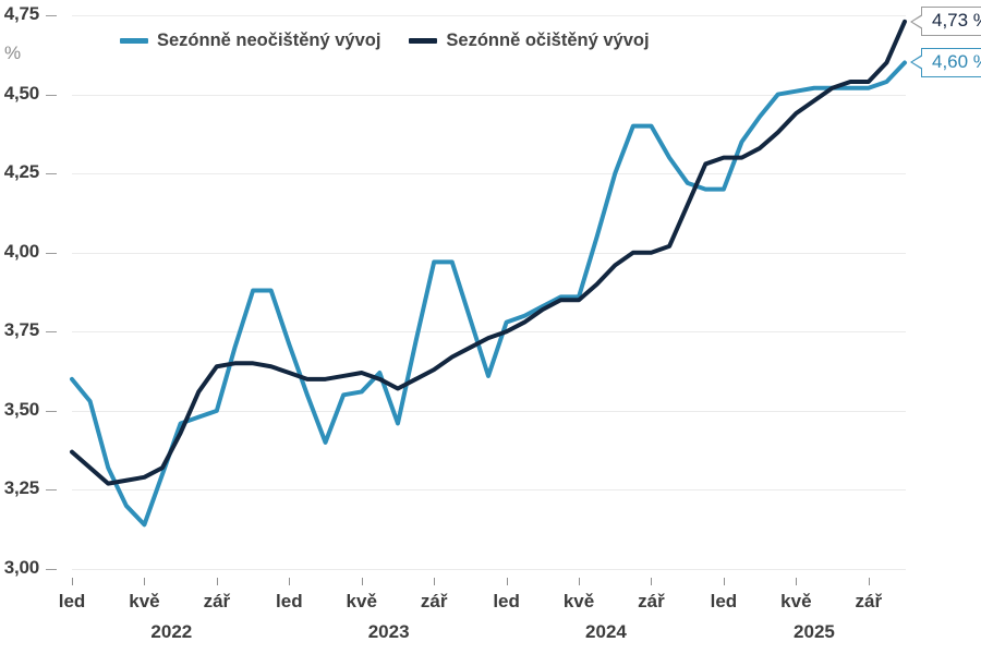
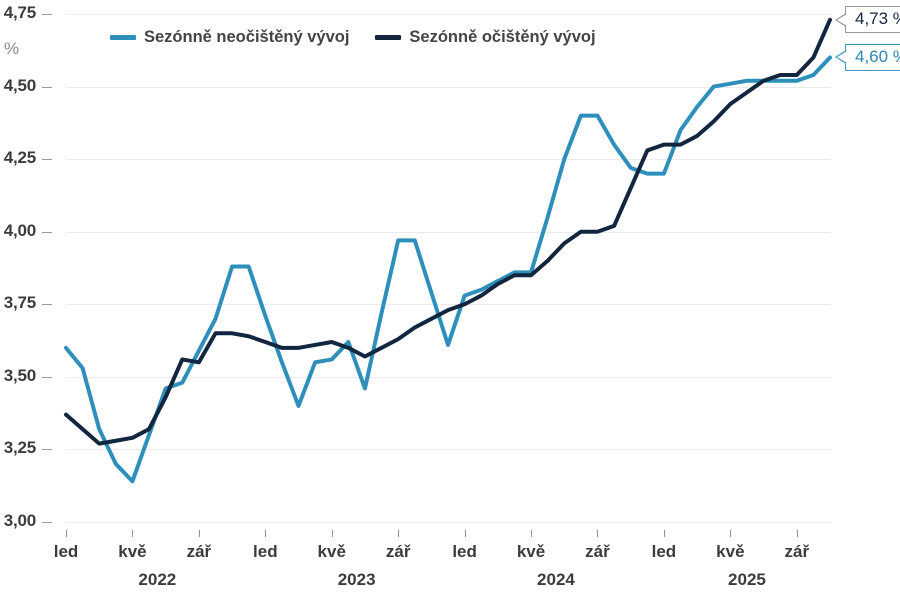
Sezónně neočištěný vývoj/zář 2022: 3,50 -> 3,59
Sezónně očištěný vývoj/zář 2022: 3,64 -> 3,55
